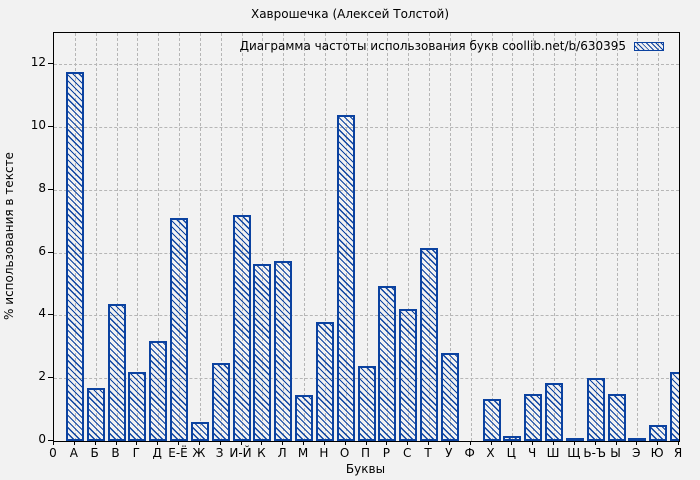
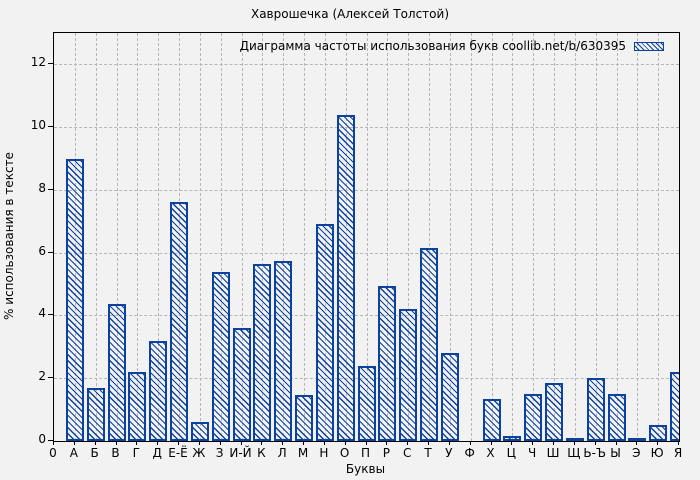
А: 11.8 -> 9.0
Е-Ё: 7.1 -> 7.6
З: 2.5 -> 5.4
И-Й: 7.2 -> 3.6
Н: 3.8 -> 6.9
